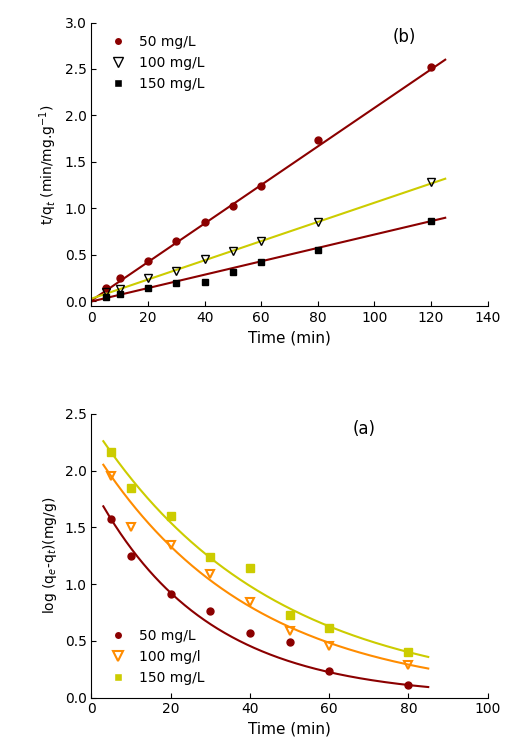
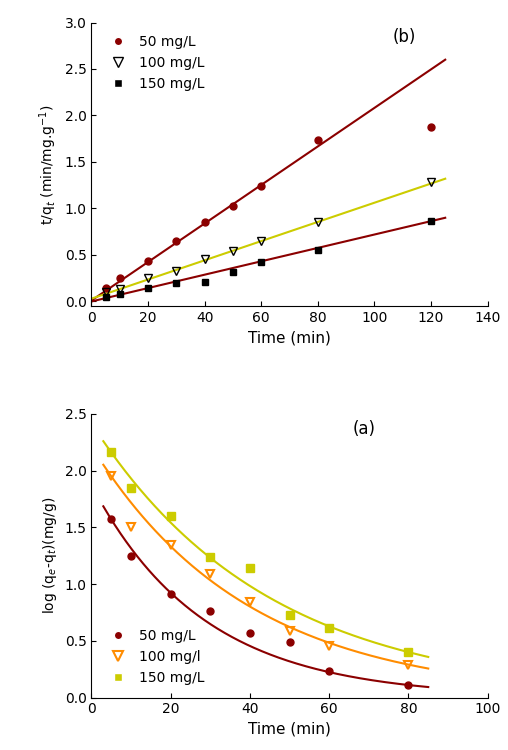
50 mg/L/120: 2.52 -> 1.88
